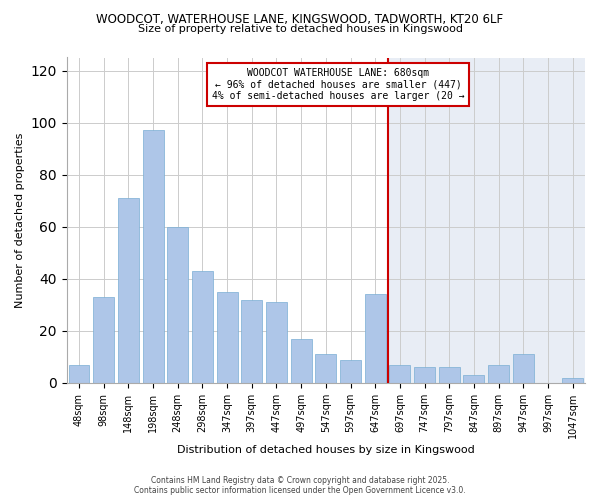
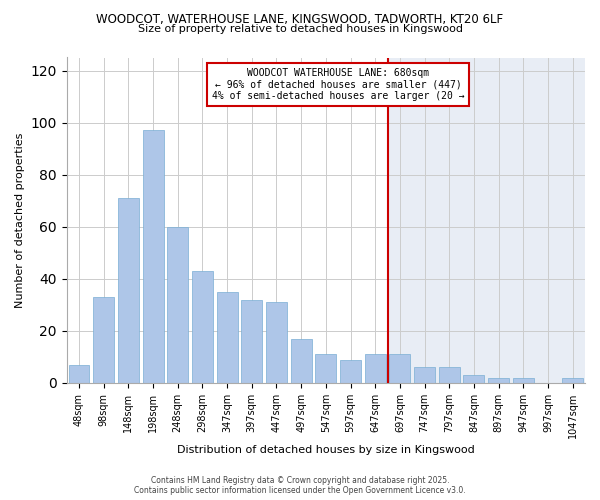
647sqm: 34 -> 11
697sqm: 7 -> 11
897sqm: 7 -> 2
947sqm: 11 -> 2
